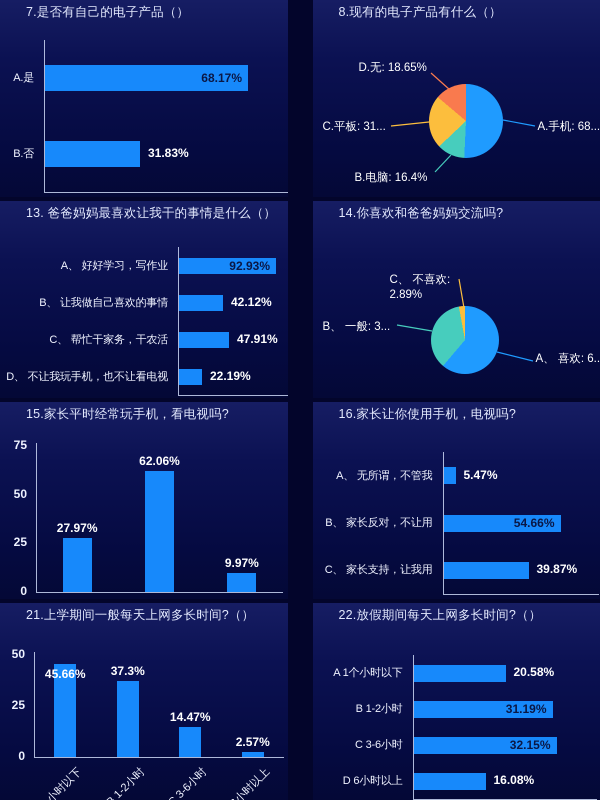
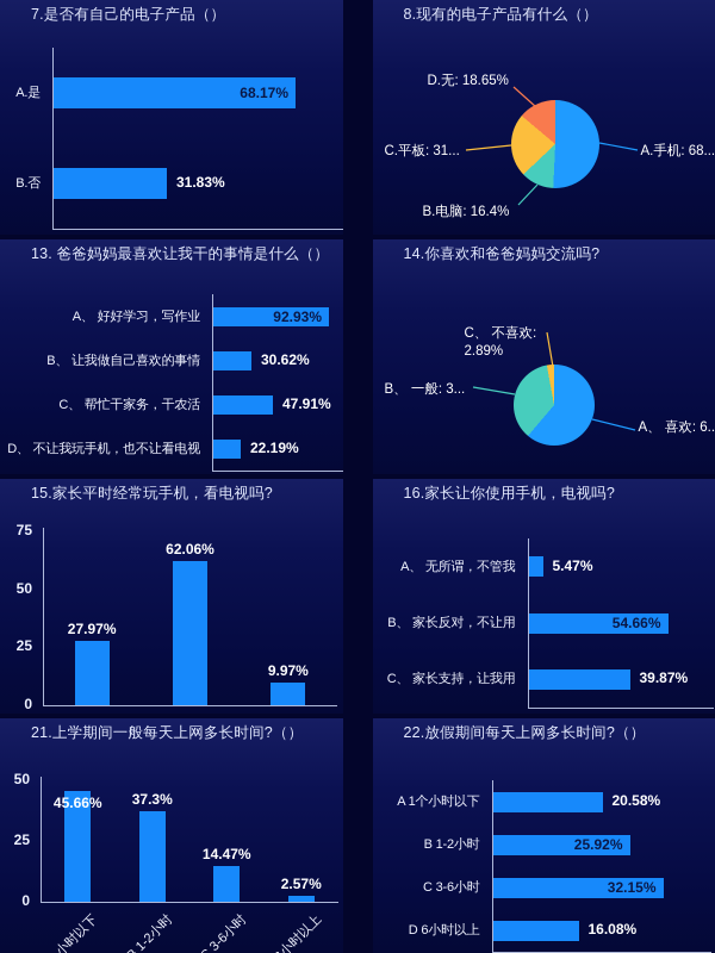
13. 爸爸妈妈最喜欢让我干的事情是什么（）/B、 让我做自己喜欢的事情: 42.12% -> 30.62%
22.放假期间每天上网多长时间?（）/B 1-2小时: 31.19% -> 25.92%
